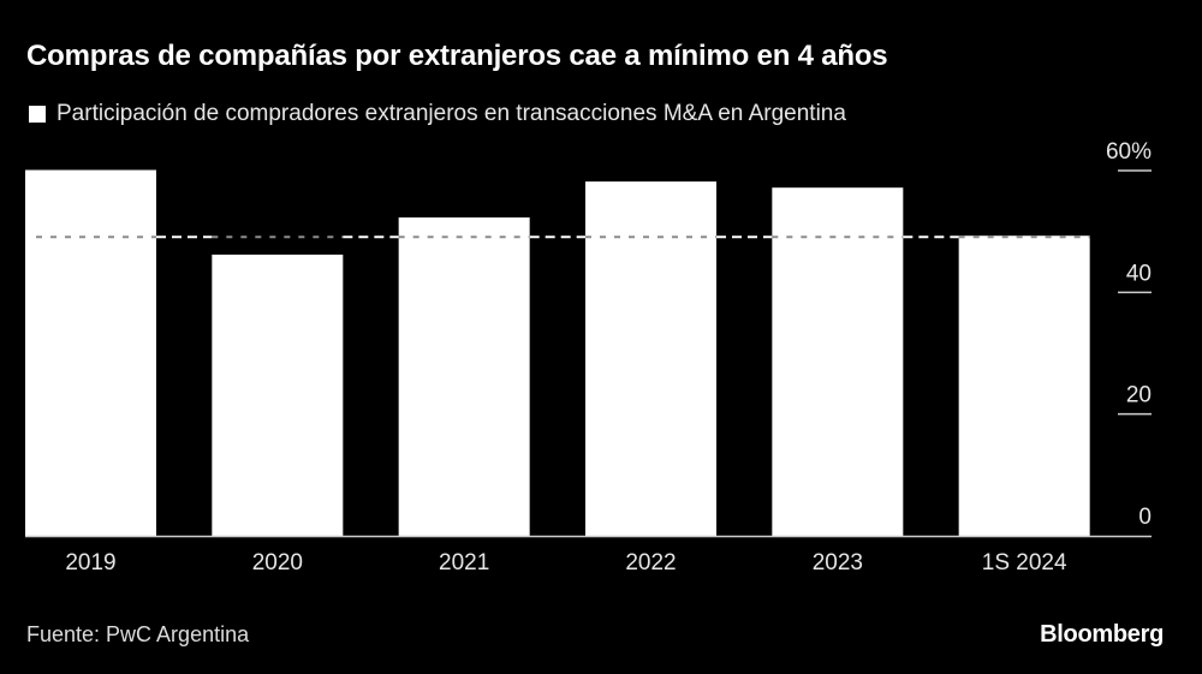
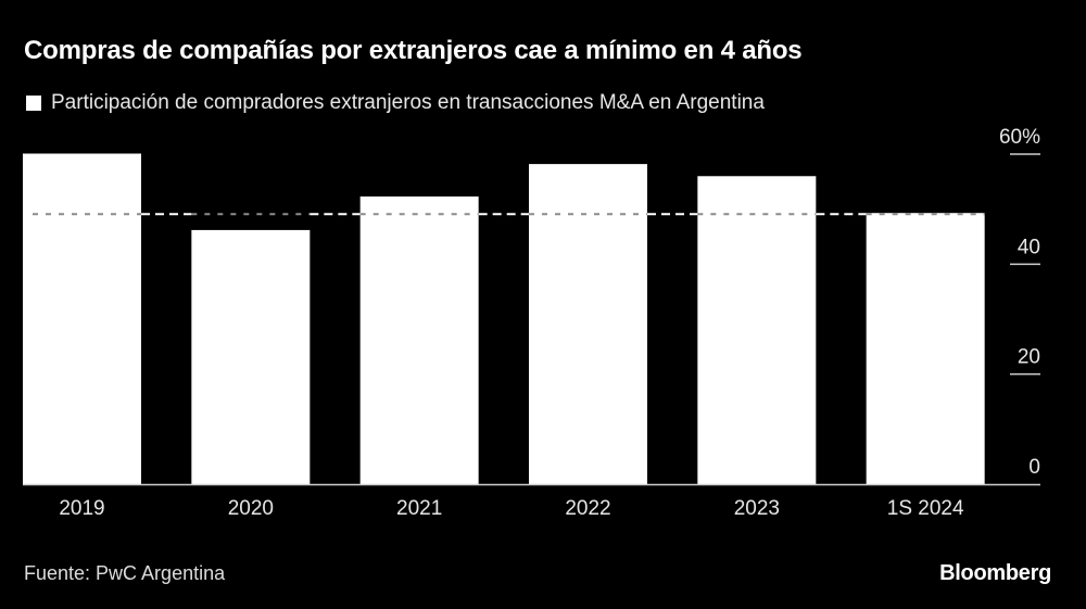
2023: 57% -> 56%
